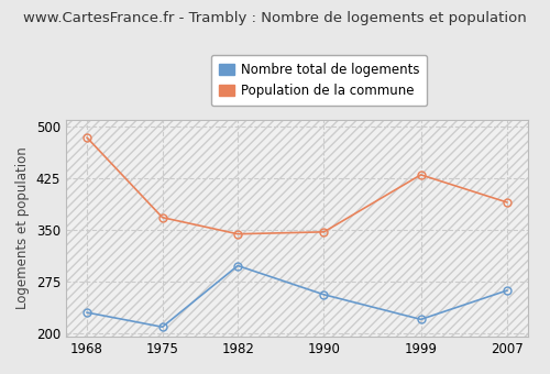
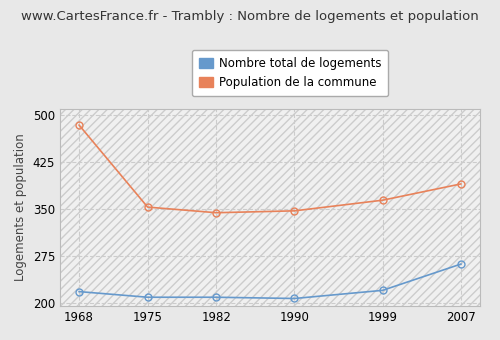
Nombre total de logements/1968: 230 -> 218
Population de la commune/1975: 368 -> 353
Nombre total de logements/1982: 298 -> 209
Nombre total de logements/1990: 256 -> 207
Population de la commune/1999: 430 -> 364
